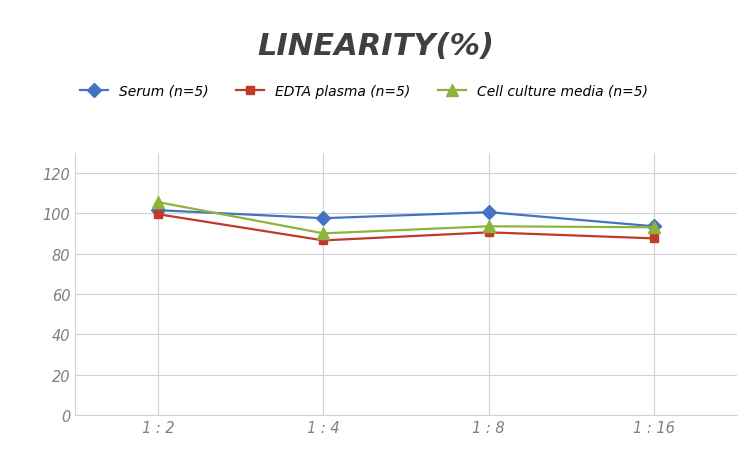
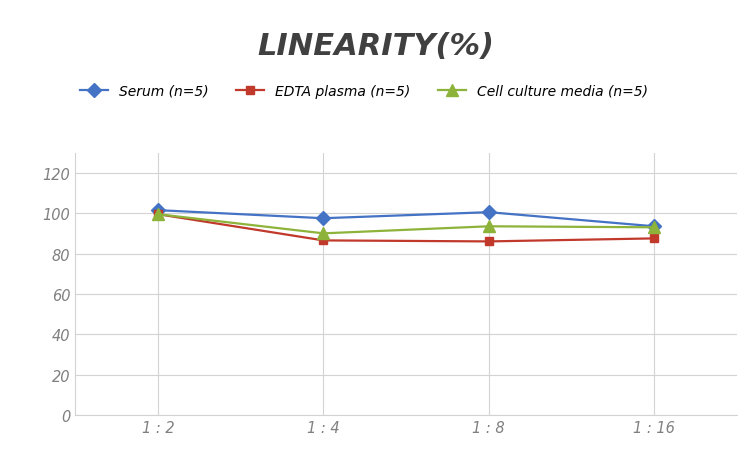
Cell culture media (n=5)/1 : 2: 105.5 -> 99.5
EDTA plasma (n=5)/1 : 8: 90.5 -> 86.0
